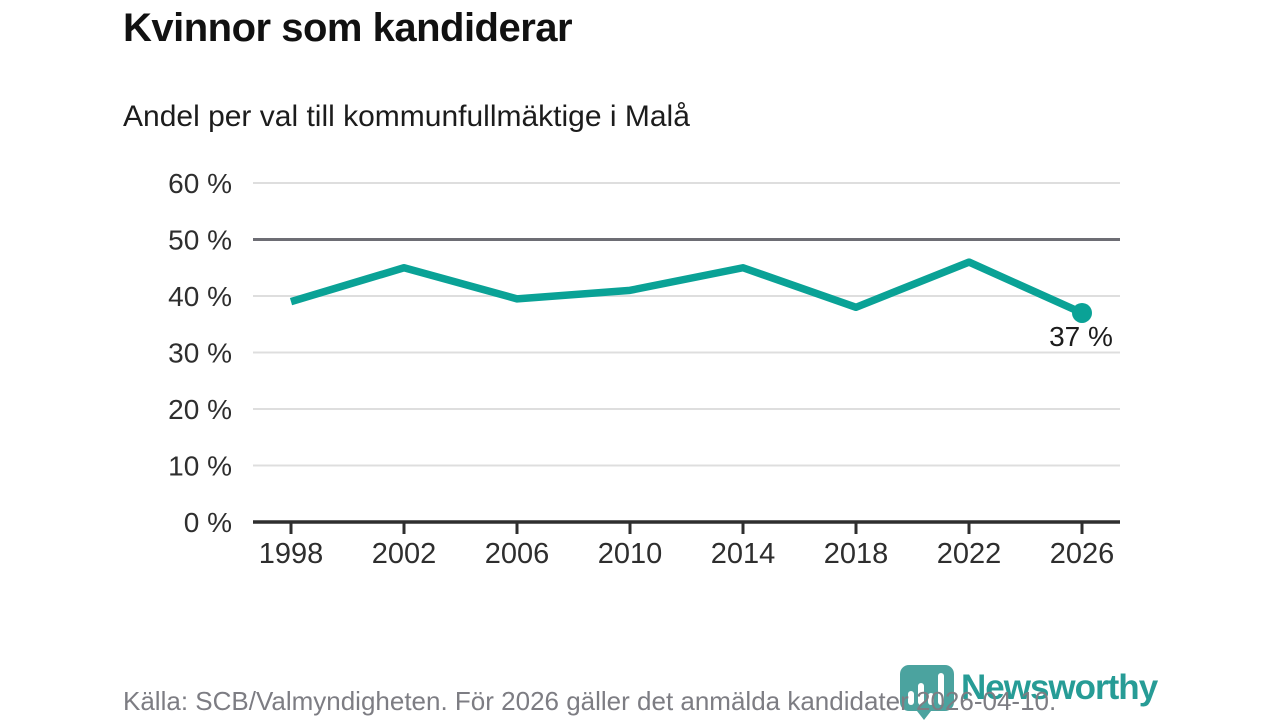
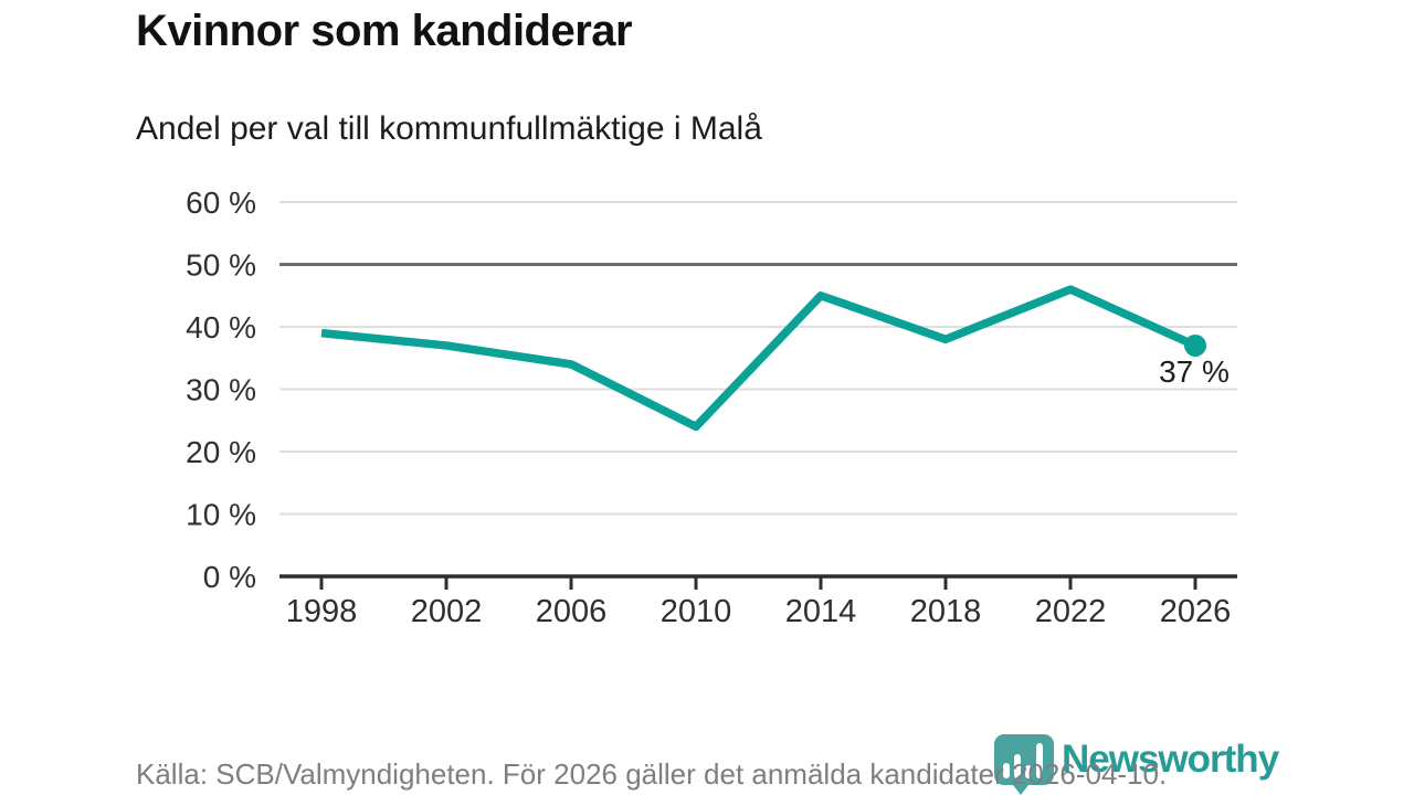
2002: 45% -> 37%
2006: 40% -> 34%
2010: 41% -> 24%
